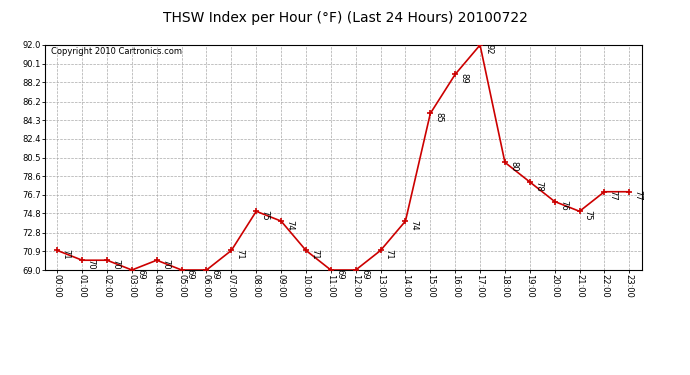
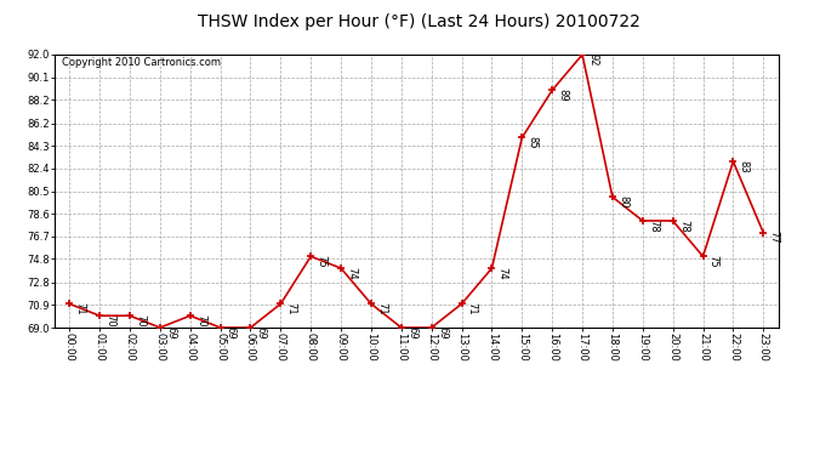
20:00: 76 -> 78
22:00: 77 -> 83
